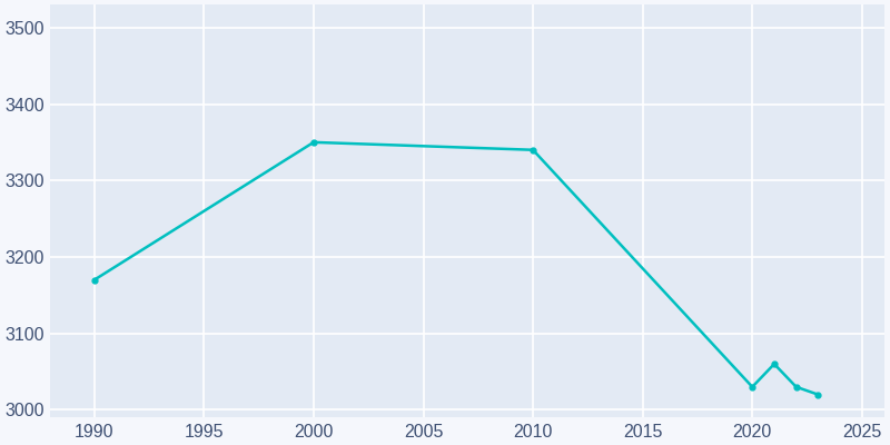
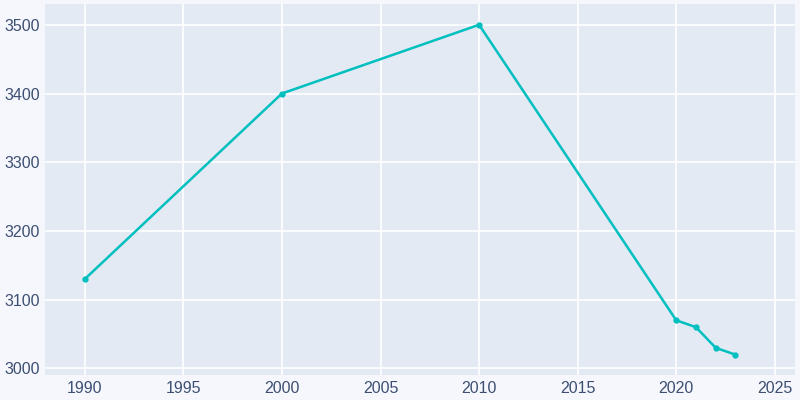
1990: 3170 -> 3130
2000: 3350 -> 3400
2010: 3340 -> 3500
2020: 3030 -> 3070
